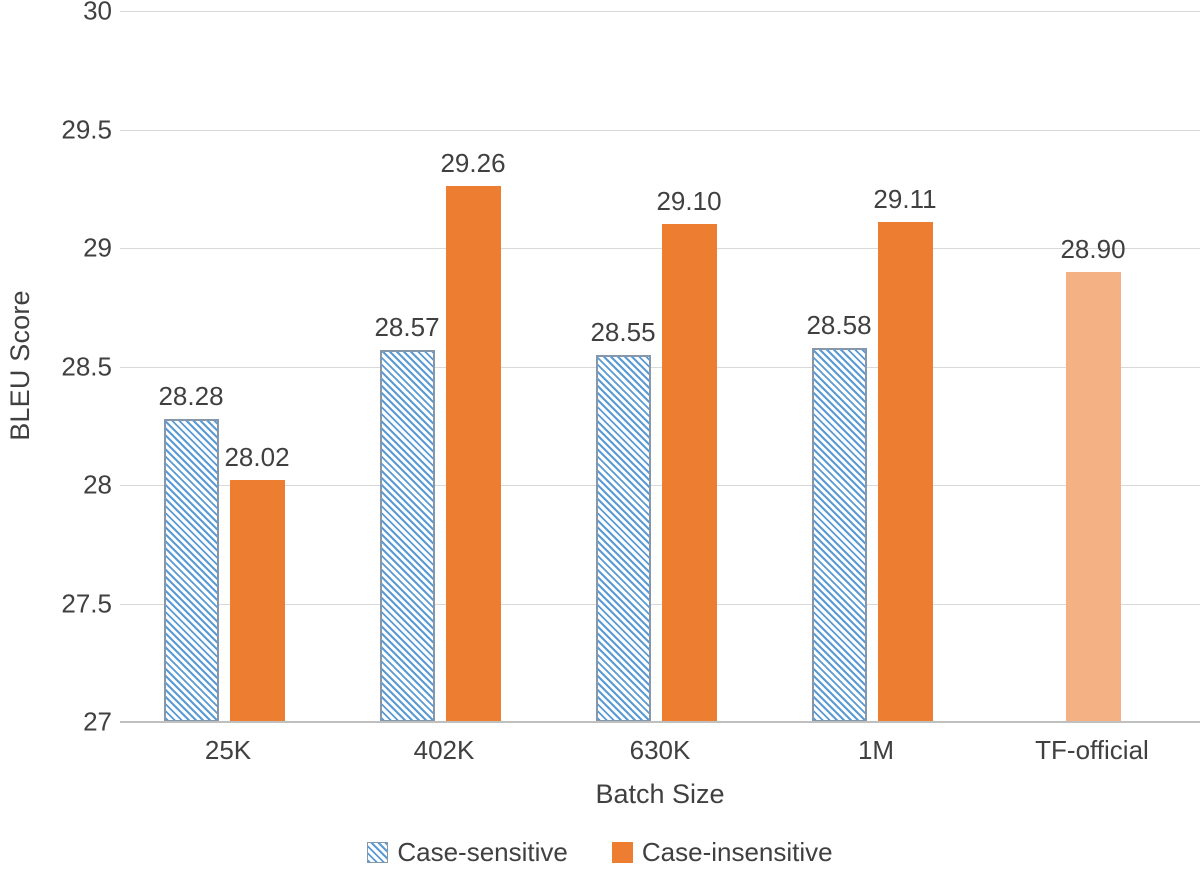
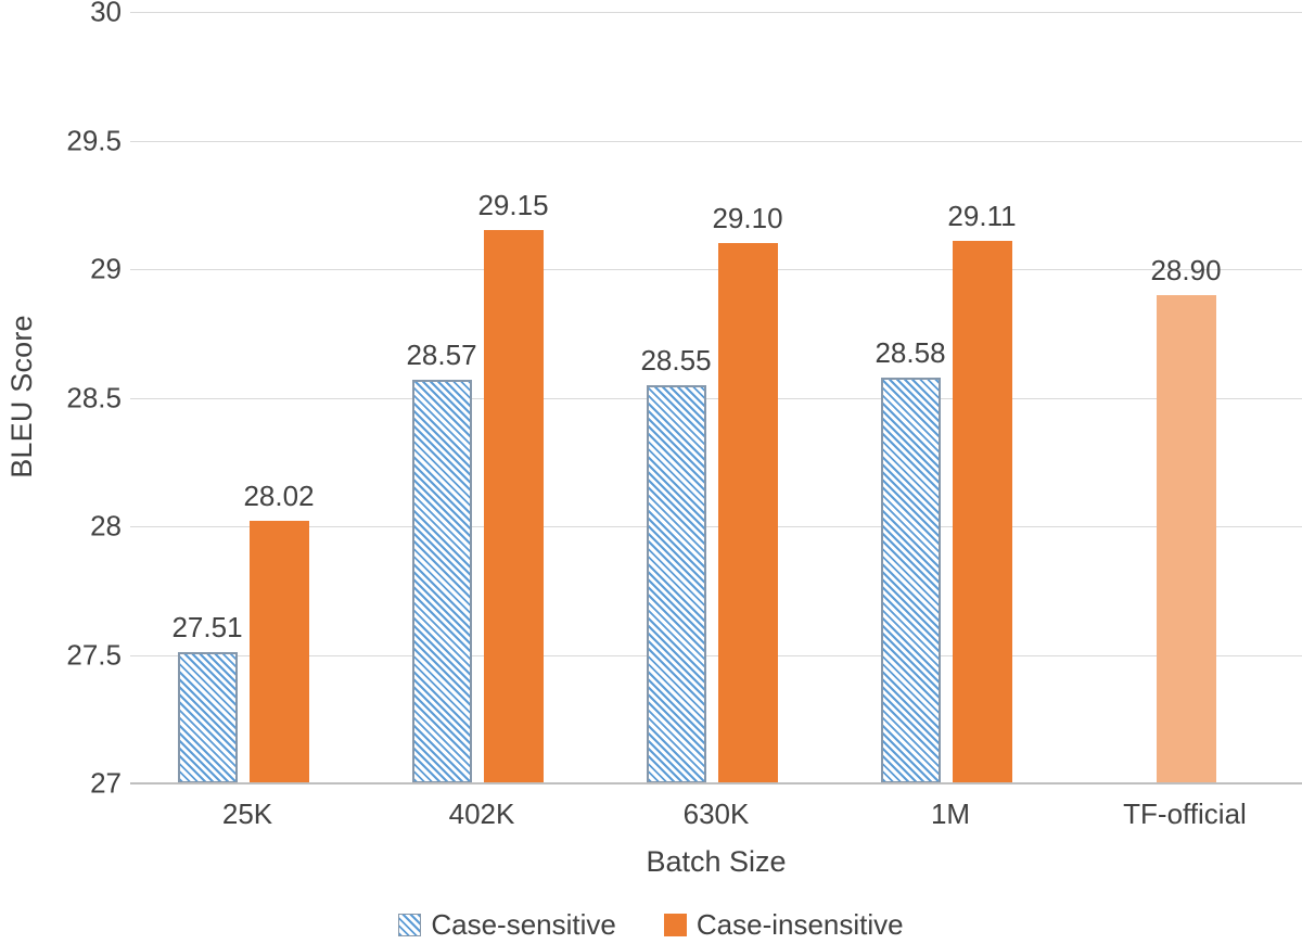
Case-sensitive/25K: 28.28 -> 27.51
Case-insensitive/402K: 29.26 -> 29.15
